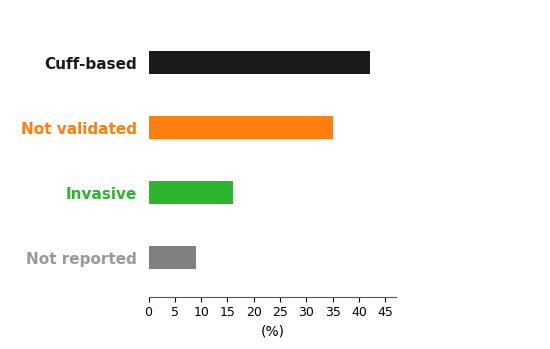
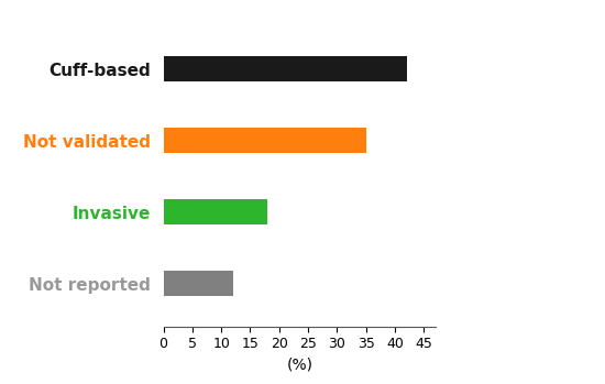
Invasive: 16 -> 18
Not reported: 9 -> 12
